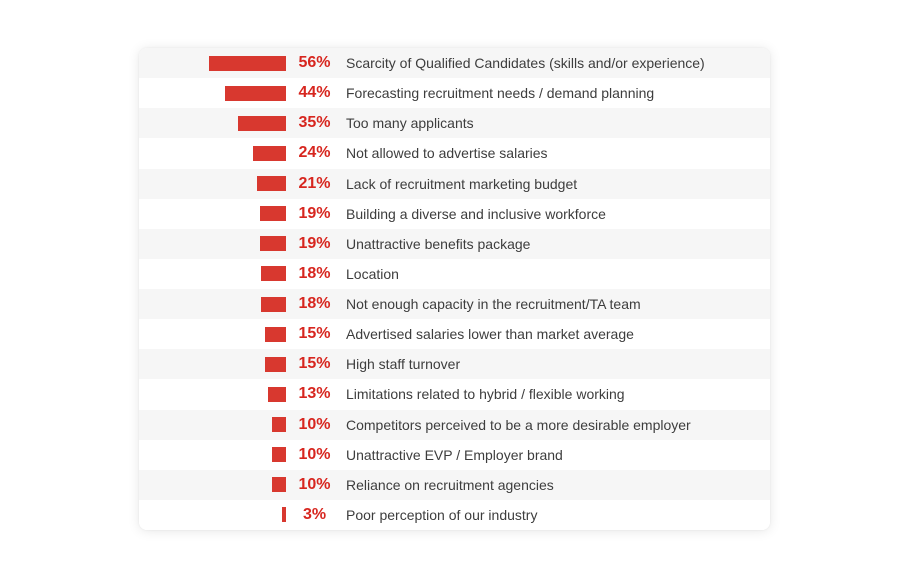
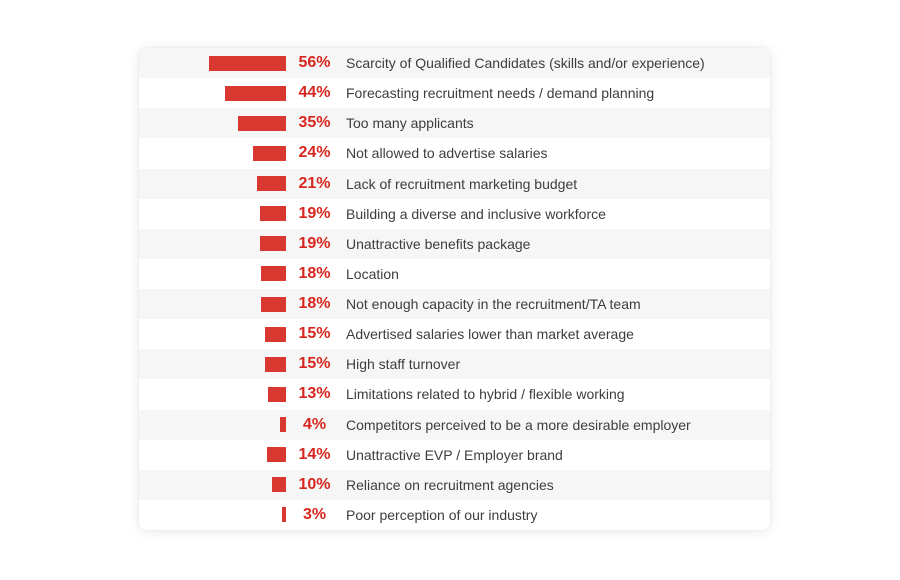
Competitors perceived to be a more desirable employer: 10% -> 4%
Unattractive EVP / Employer brand: 10% -> 14%
